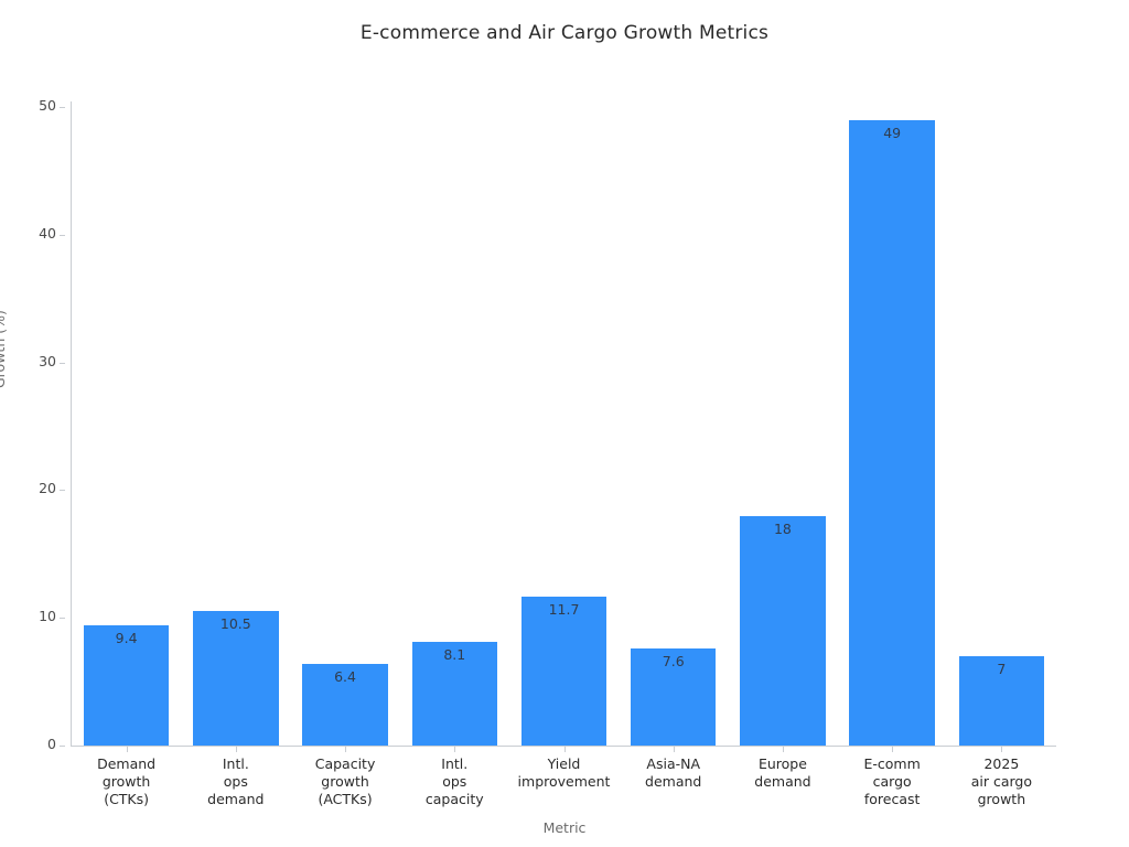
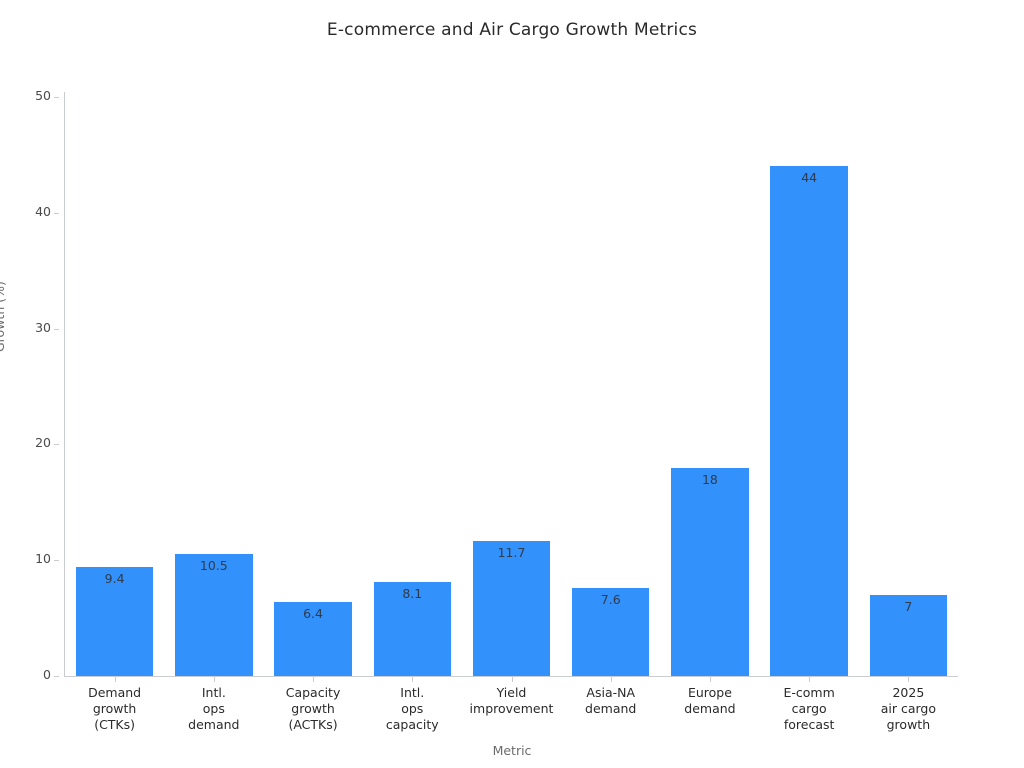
E-comm cargo forecast: 49 -> 44
